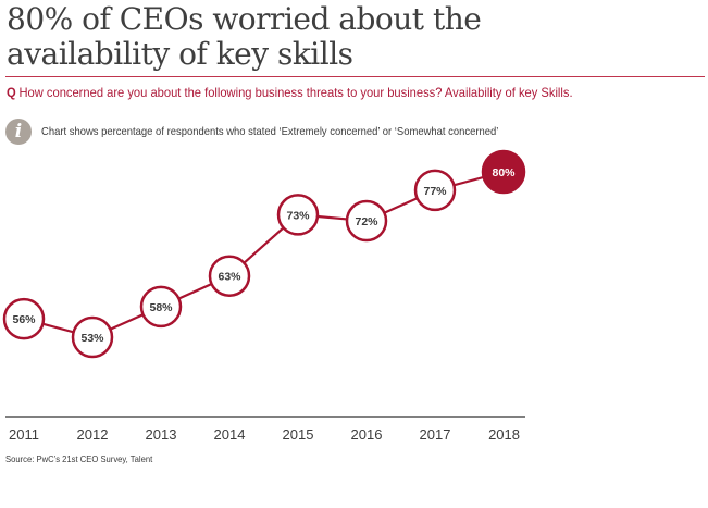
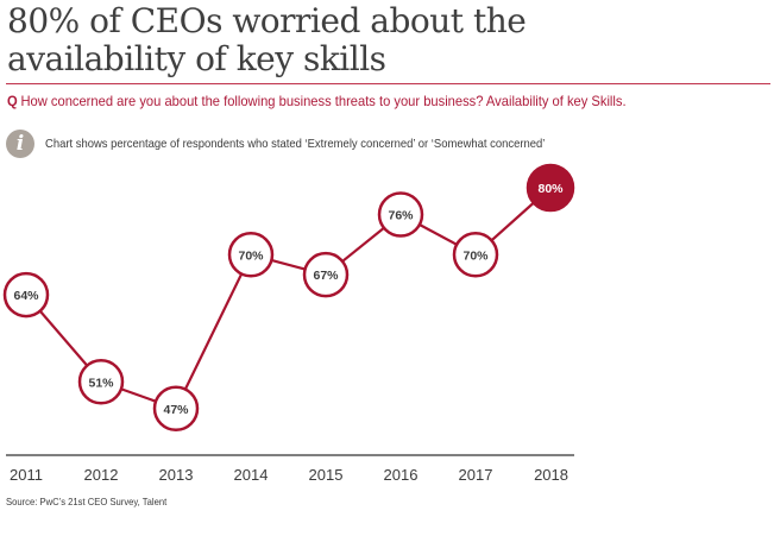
2011: 56% -> 64%
2012: 53% -> 51%
2013: 58% -> 47%
2014: 63% -> 70%
2015: 73% -> 67%
2016: 72% -> 76%
2017: 77% -> 70%
